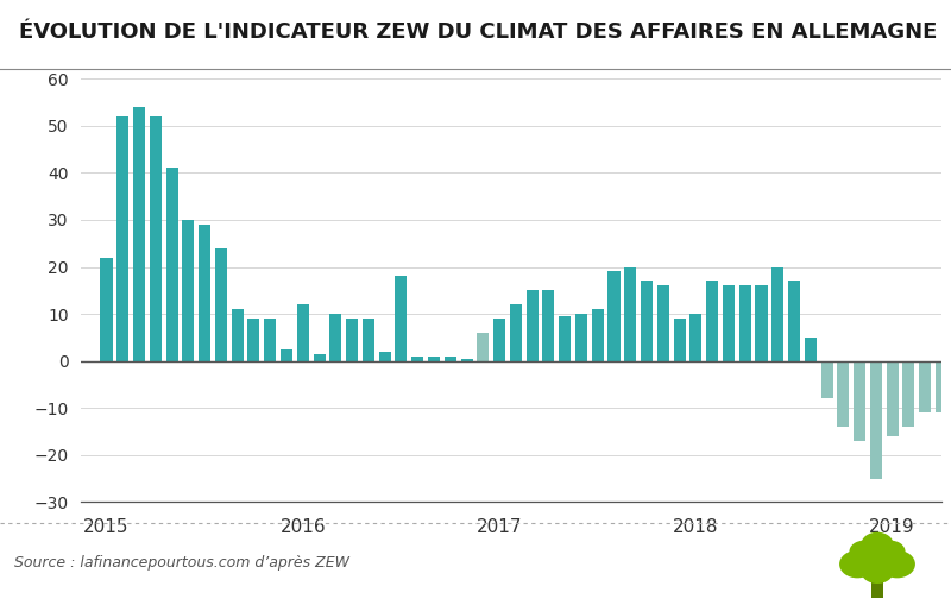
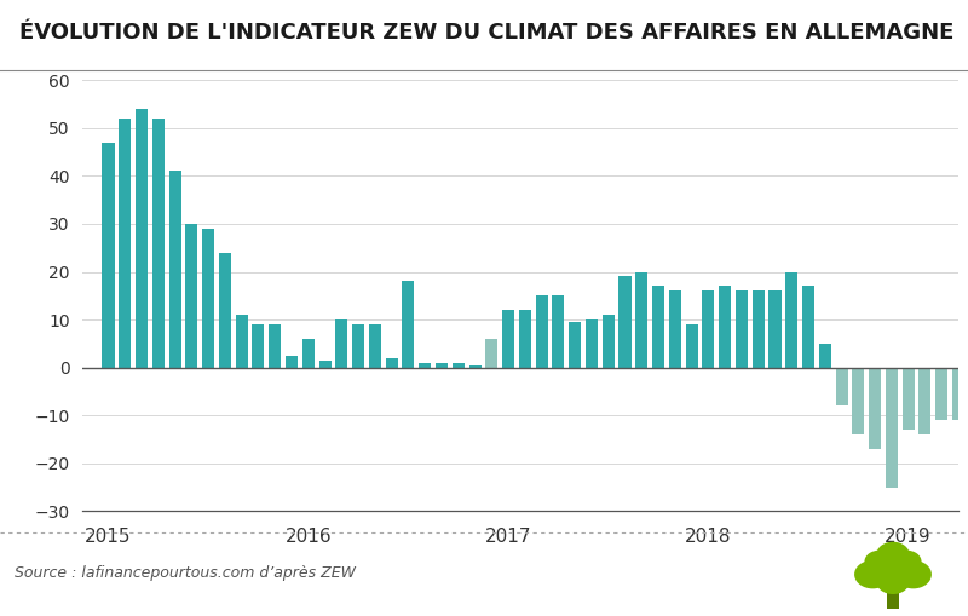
2015: 22.0 -> 47.0
2016: 12.0 -> 6.0
2017: 9.0 -> 12.0
2018: 10.0 -> 16.0
2019: -16.0 -> -13.0
